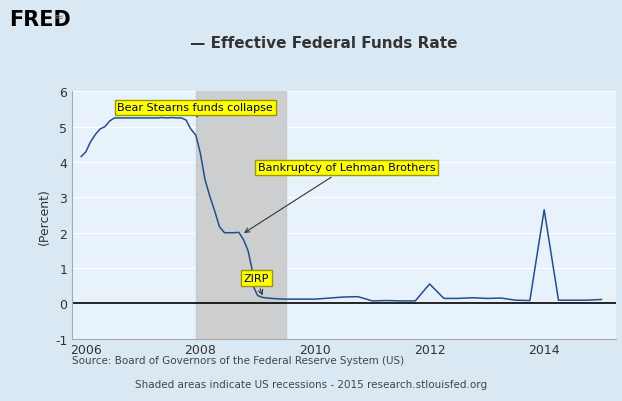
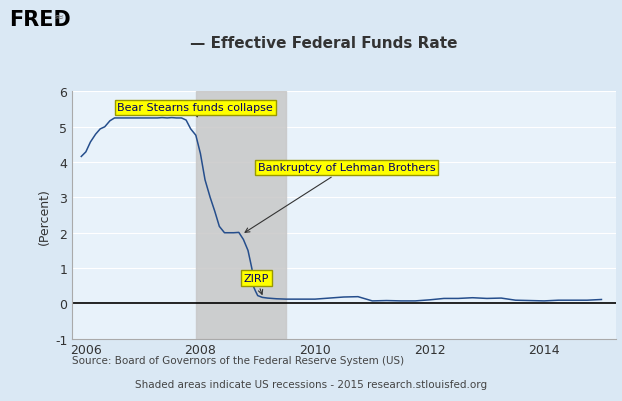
2012: 0.55 -> 0.10
2014: 2.65 -> 0.07
